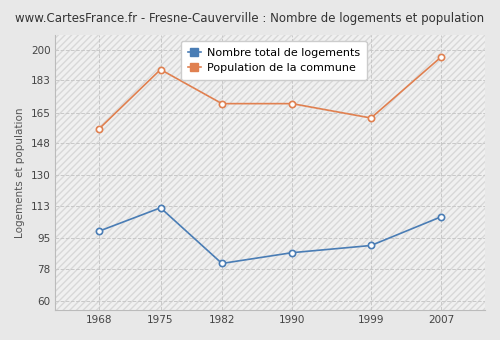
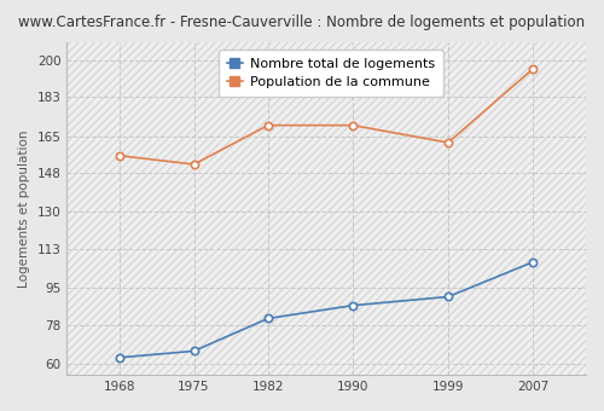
Nombre total de logements/1968: 99 -> 63
Nombre total de logements/1975: 112 -> 66
Population de la commune/1975: 189 -> 152
